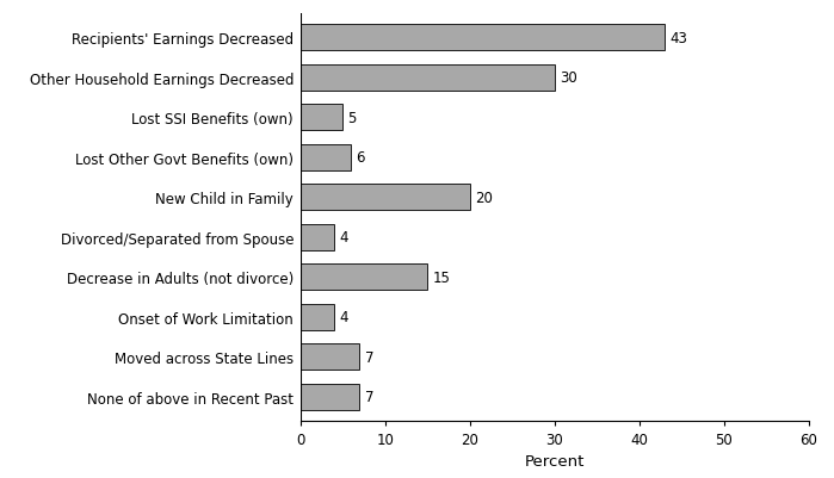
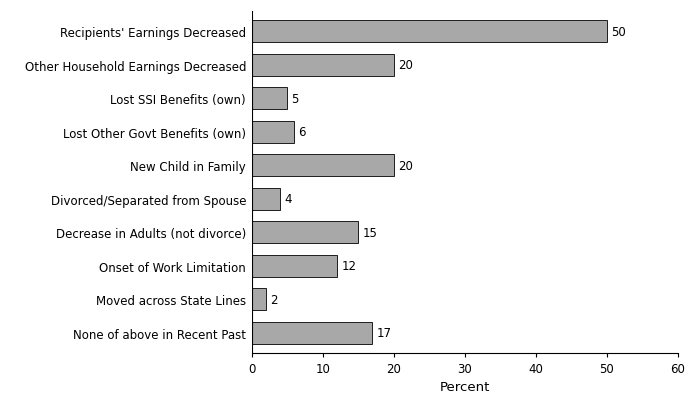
Recipients' Earnings Decreased: 43 -> 50
Other Household Earnings Decreased: 30 -> 20
Onset of Work Limitation: 4 -> 12
Moved across State Lines: 7 -> 2
None of above in Recent Past: 7 -> 17
